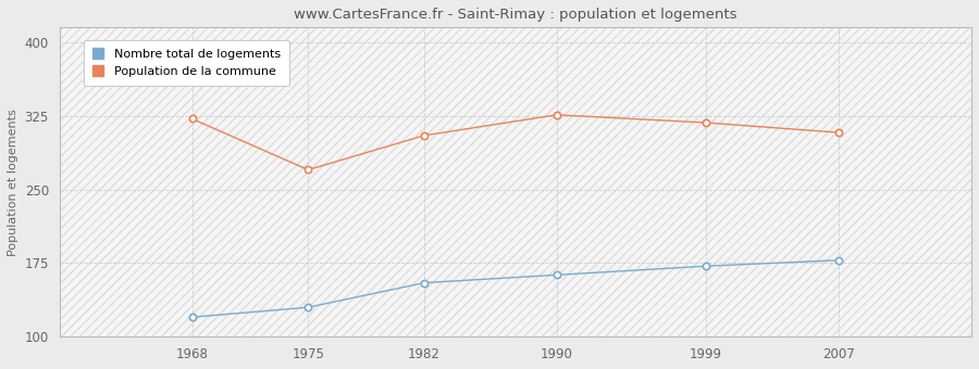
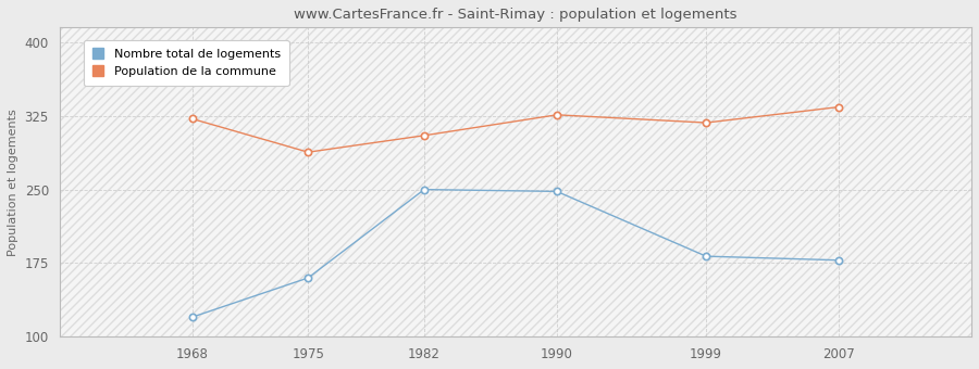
Nombre total de logements/1975: 130 -> 160
Population de la commune/1975: 270 -> 288
Nombre total de logements/1982: 155 -> 250
Nombre total de logements/1990: 163 -> 248
Nombre total de logements/1999: 172 -> 182
Population de la commune/2007: 308 -> 334
